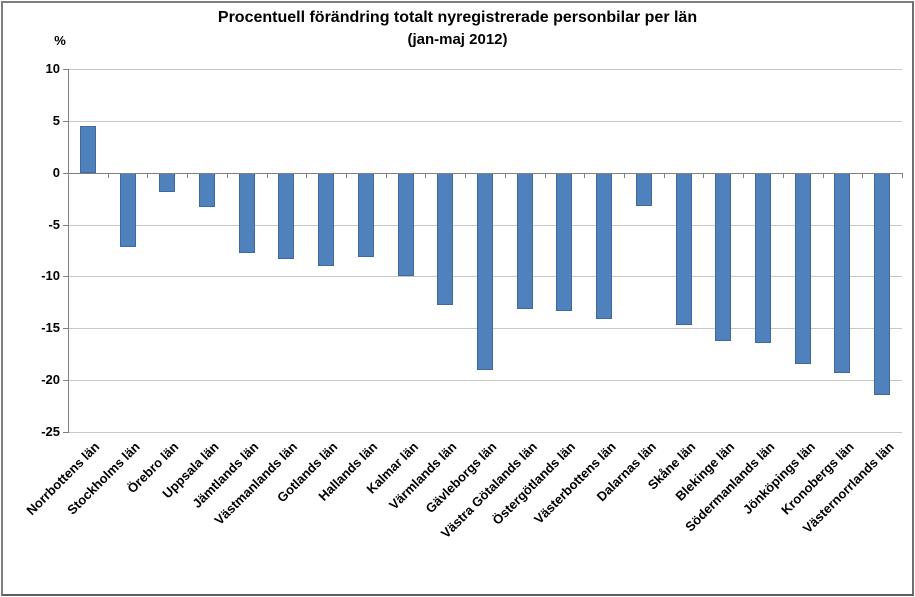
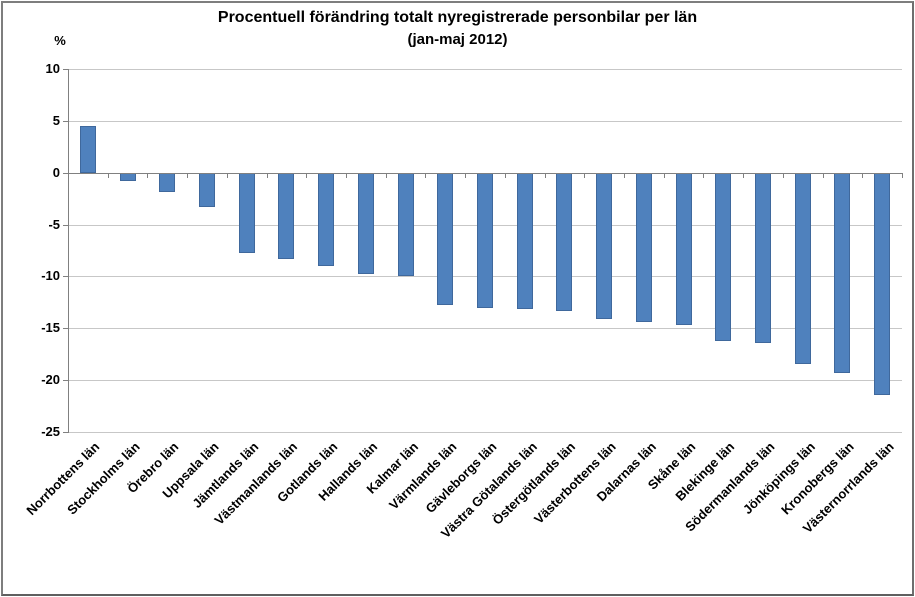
Stockholms län: -7.1 -> -0.8
Hallands län: -8.1 -> -9.7
Gävleborgs län: -19.0 -> -13.0
Dalarnas län: -3.2 -> -14.4
